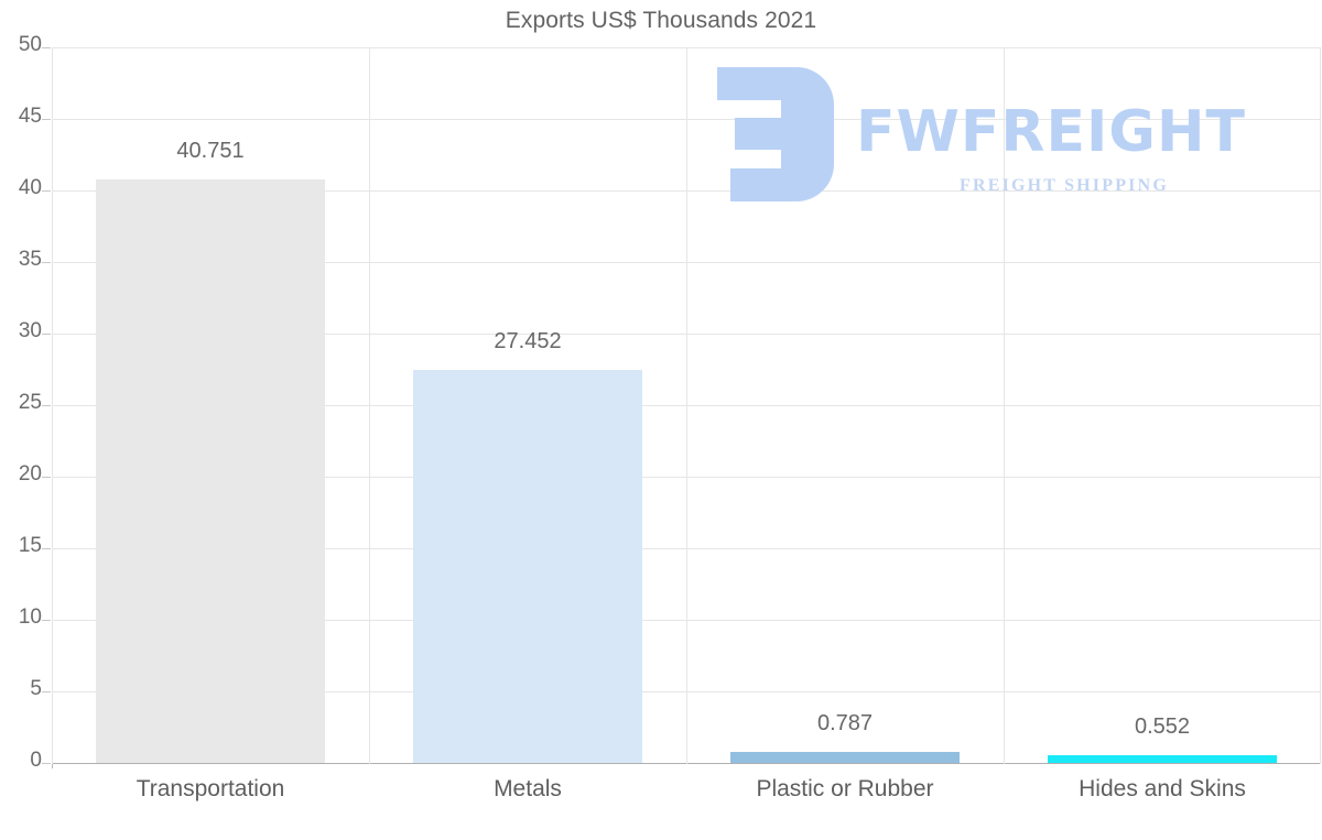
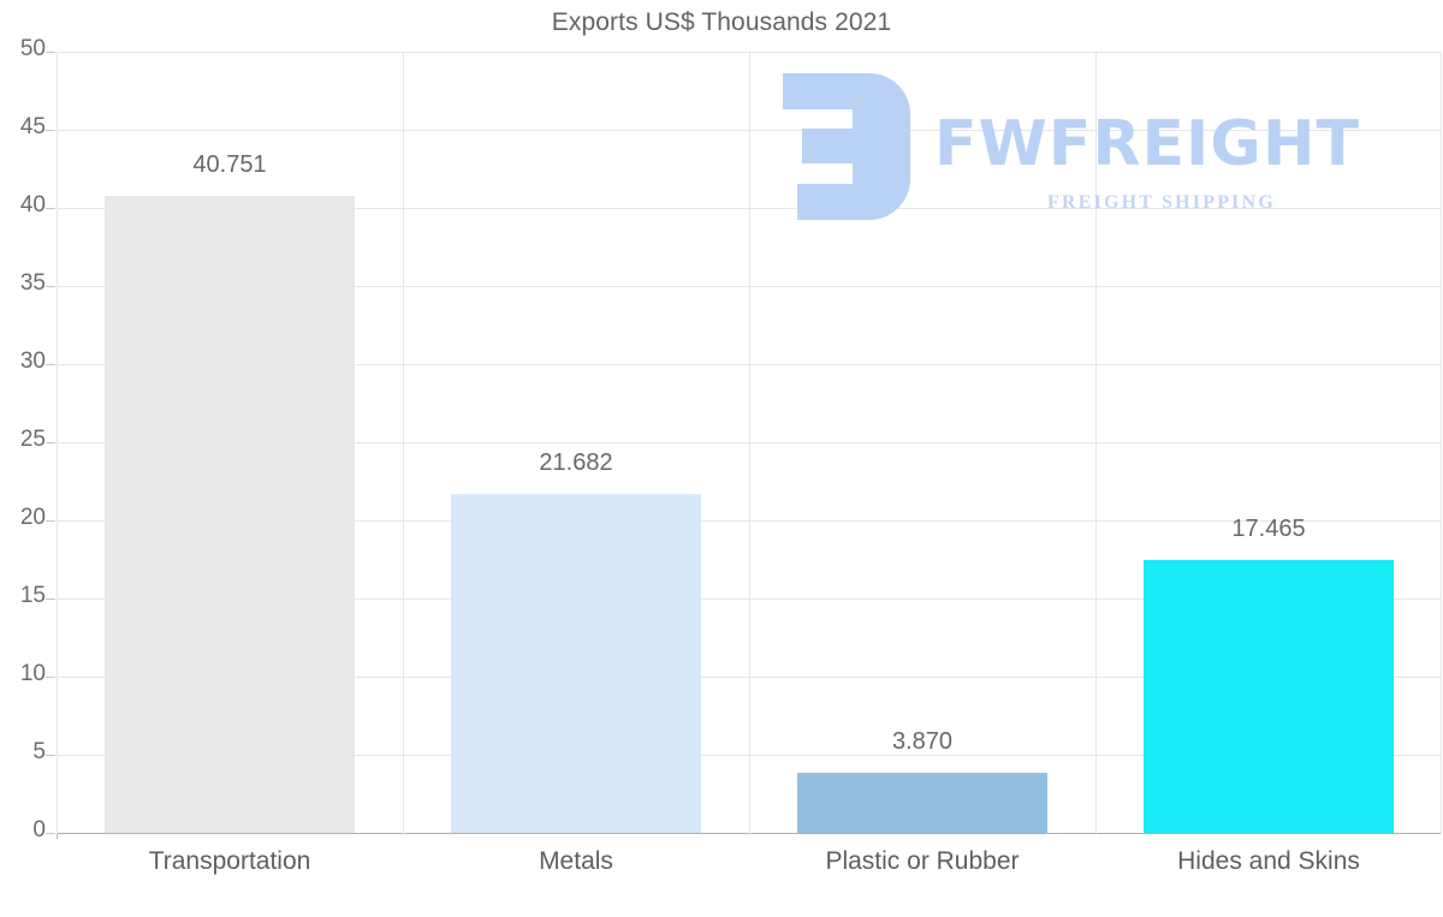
Metals: 27.452 -> 21.682
Plastic or Rubber: 0.787 -> 3.870
Hides and Skins: 0.552 -> 17.465
